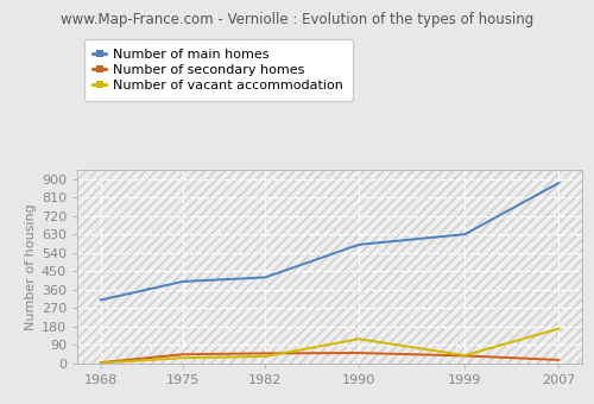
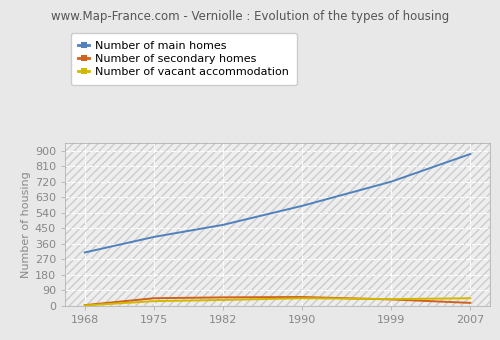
Number of main homes/1982: 420 -> 470
Number of vacant accommodation/1990: 120 -> 40
Number of main homes/1999: 630 -> 720
Number of vacant accommodation/2007: 170 -> 40
